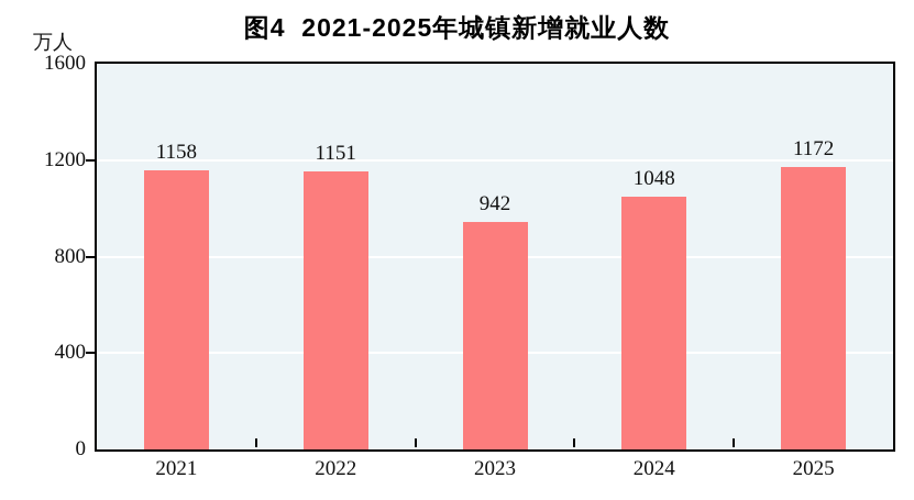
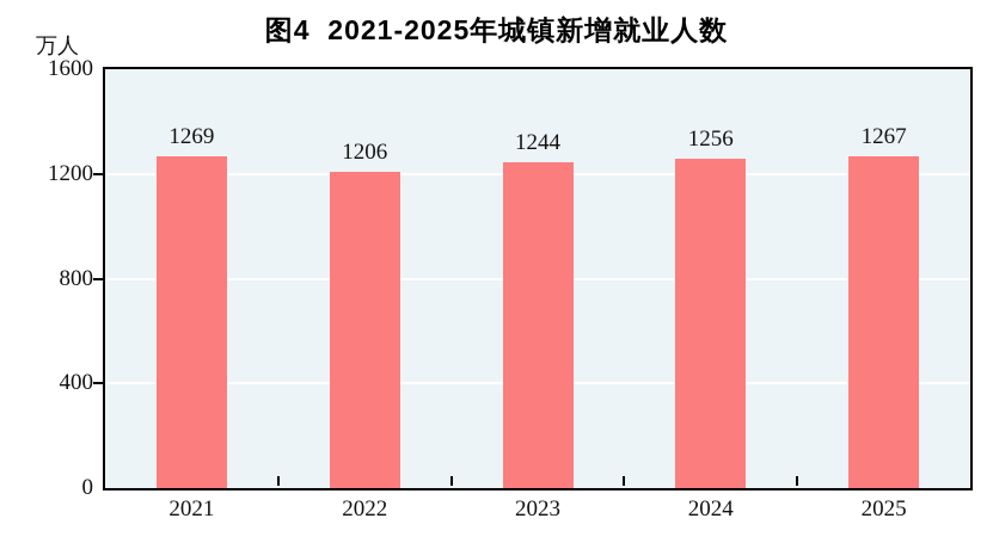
2021: 1158 -> 1269
2022: 1151 -> 1206
2023: 942 -> 1244
2024: 1048 -> 1256
2025: 1172 -> 1267
